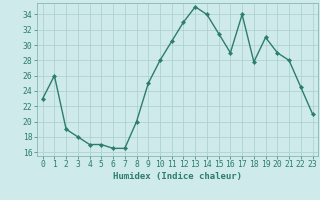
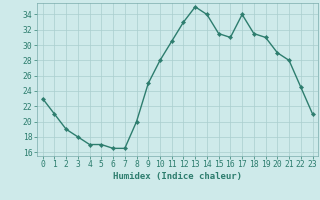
1: 26.0 -> 21.0
16: 29.0 -> 31.0
18: 27.8 -> 31.5
